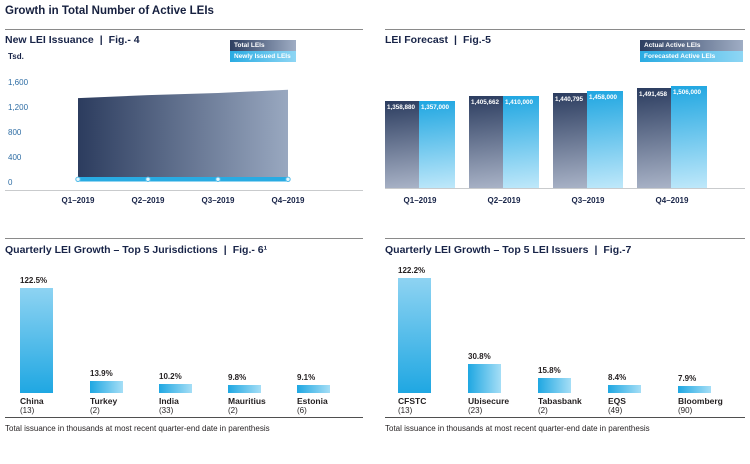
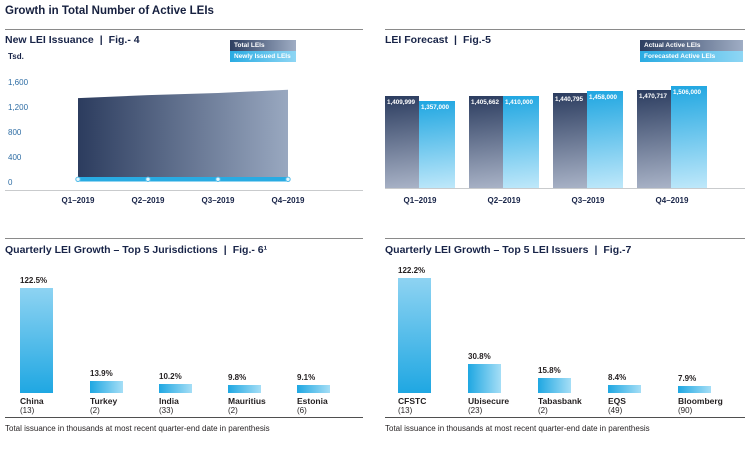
LEI Forecast/Actual Active LEIs/Q1–2019: 1,358,880 -> 1,409,999
LEI Forecast/Actual Active LEIs/Q4–2019: 1,491,458 -> 1,470,717
